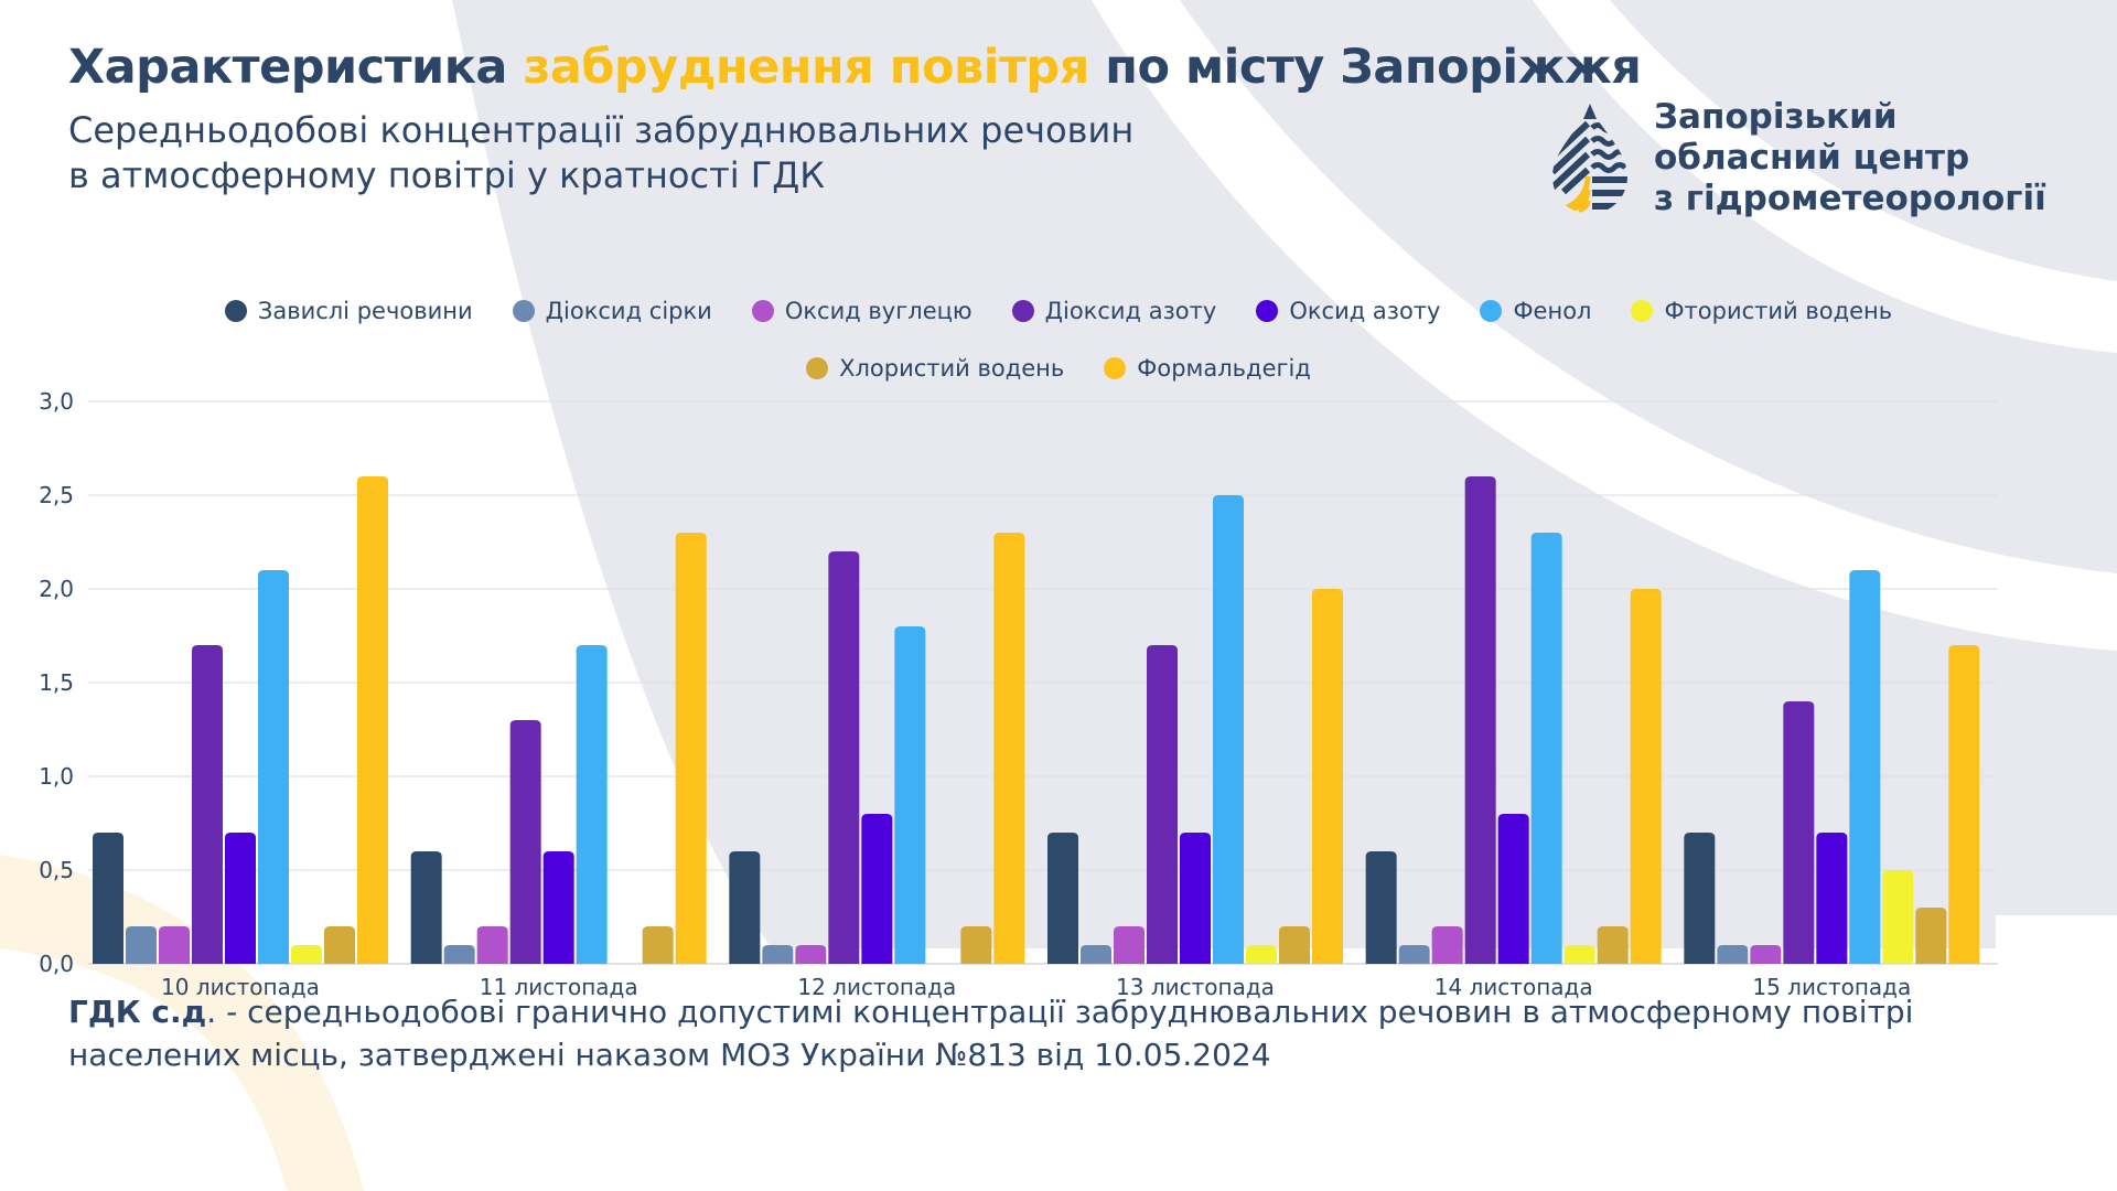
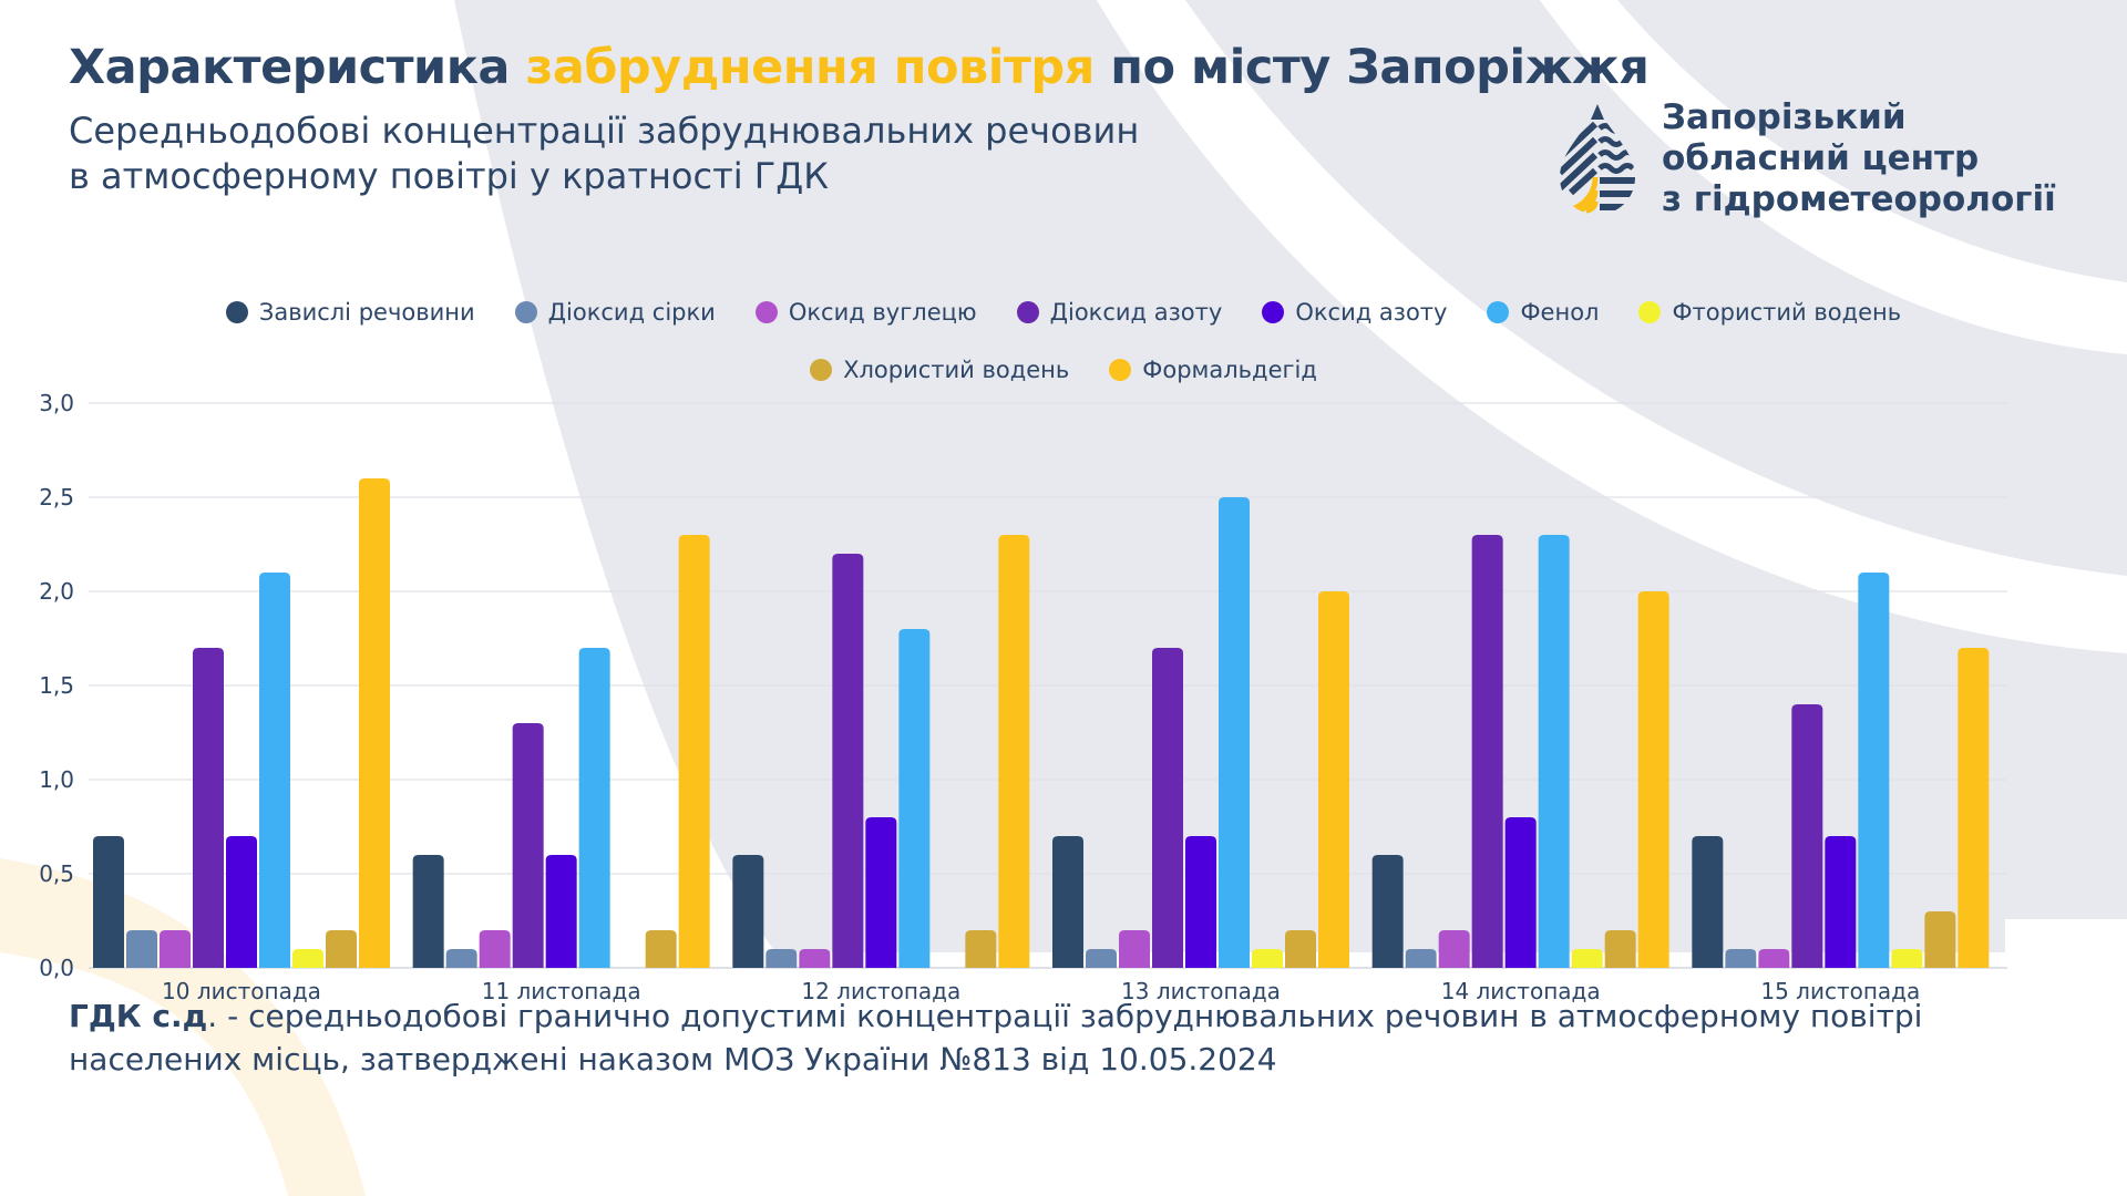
Діоксид азоту/14 листопада: 2,6 -> 2,3
Фтористий водень/15 листопада: 0,5 -> 0,1
